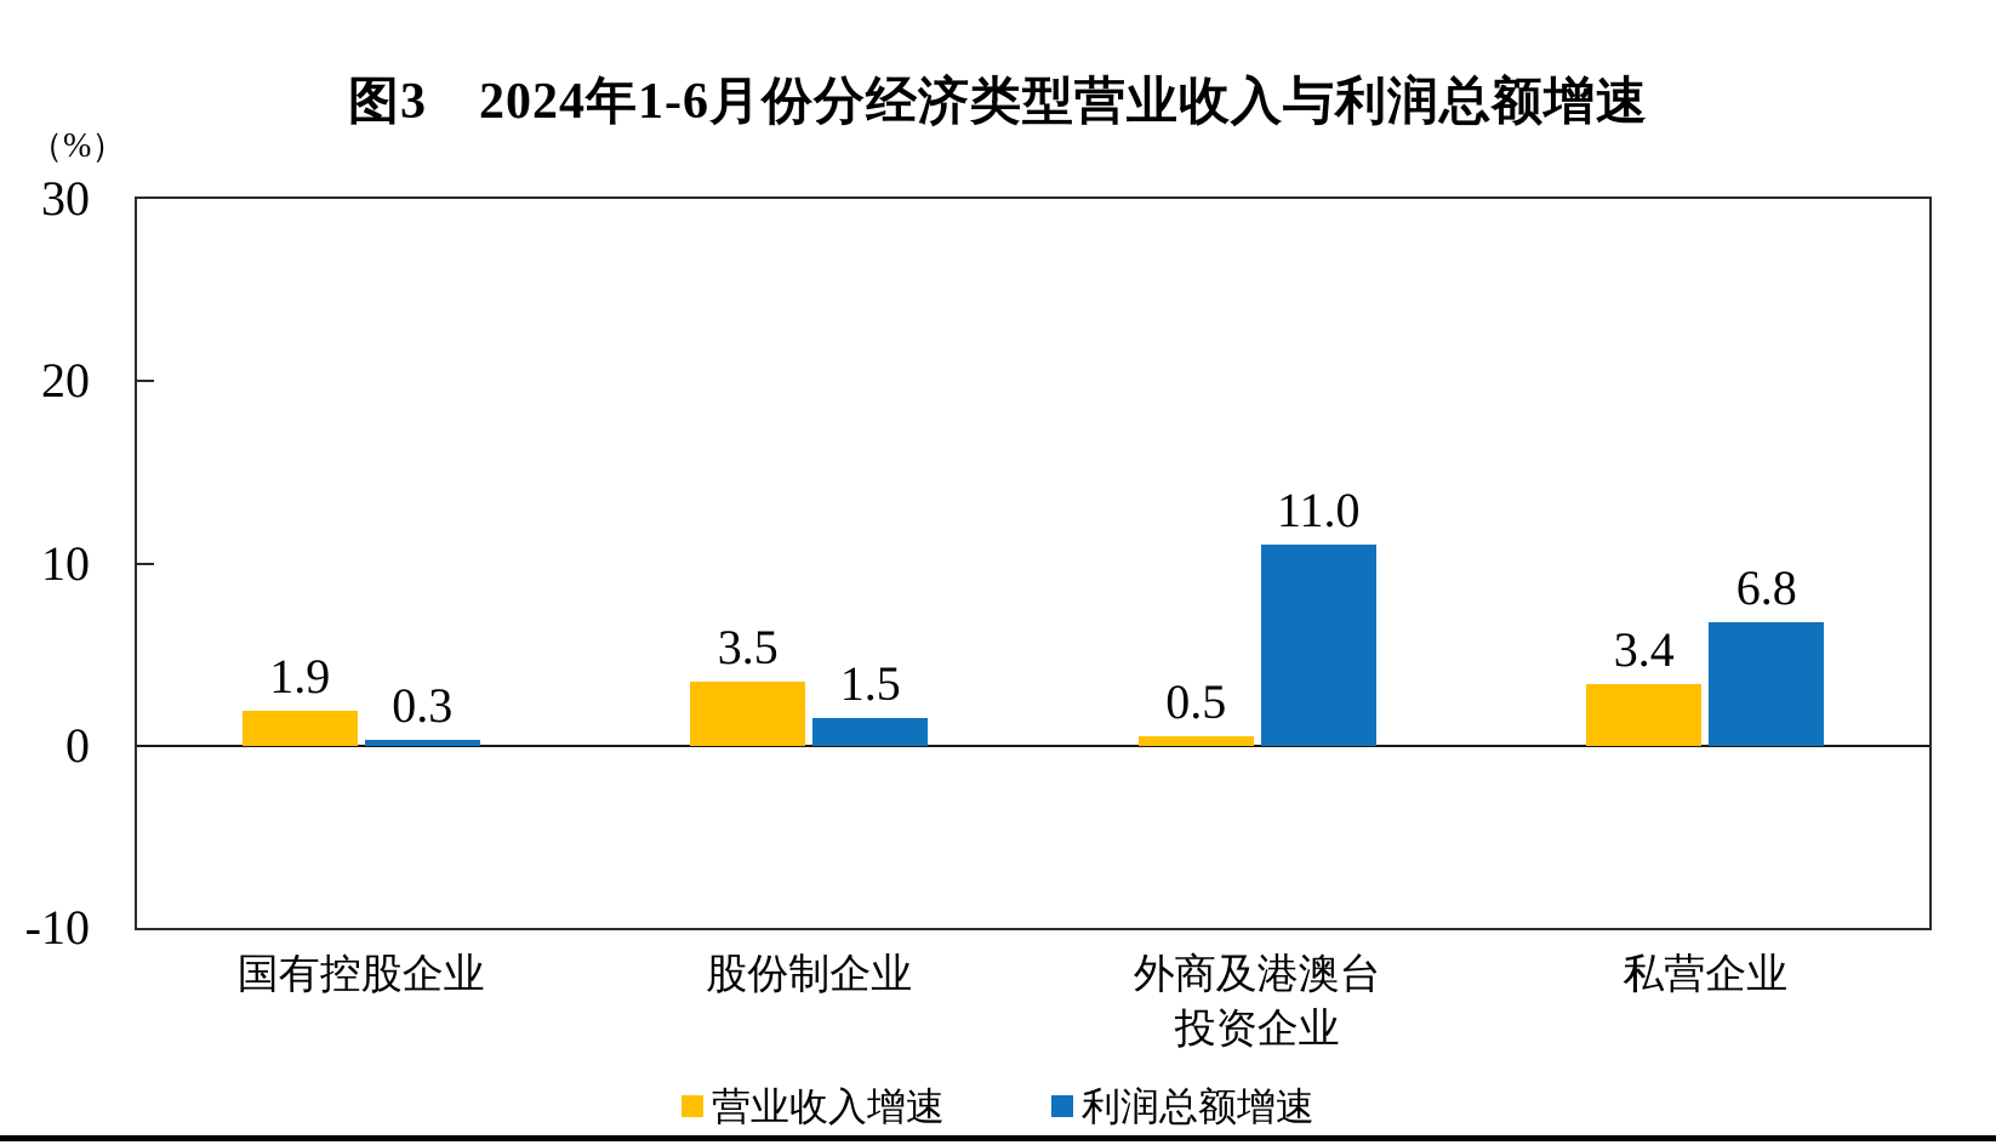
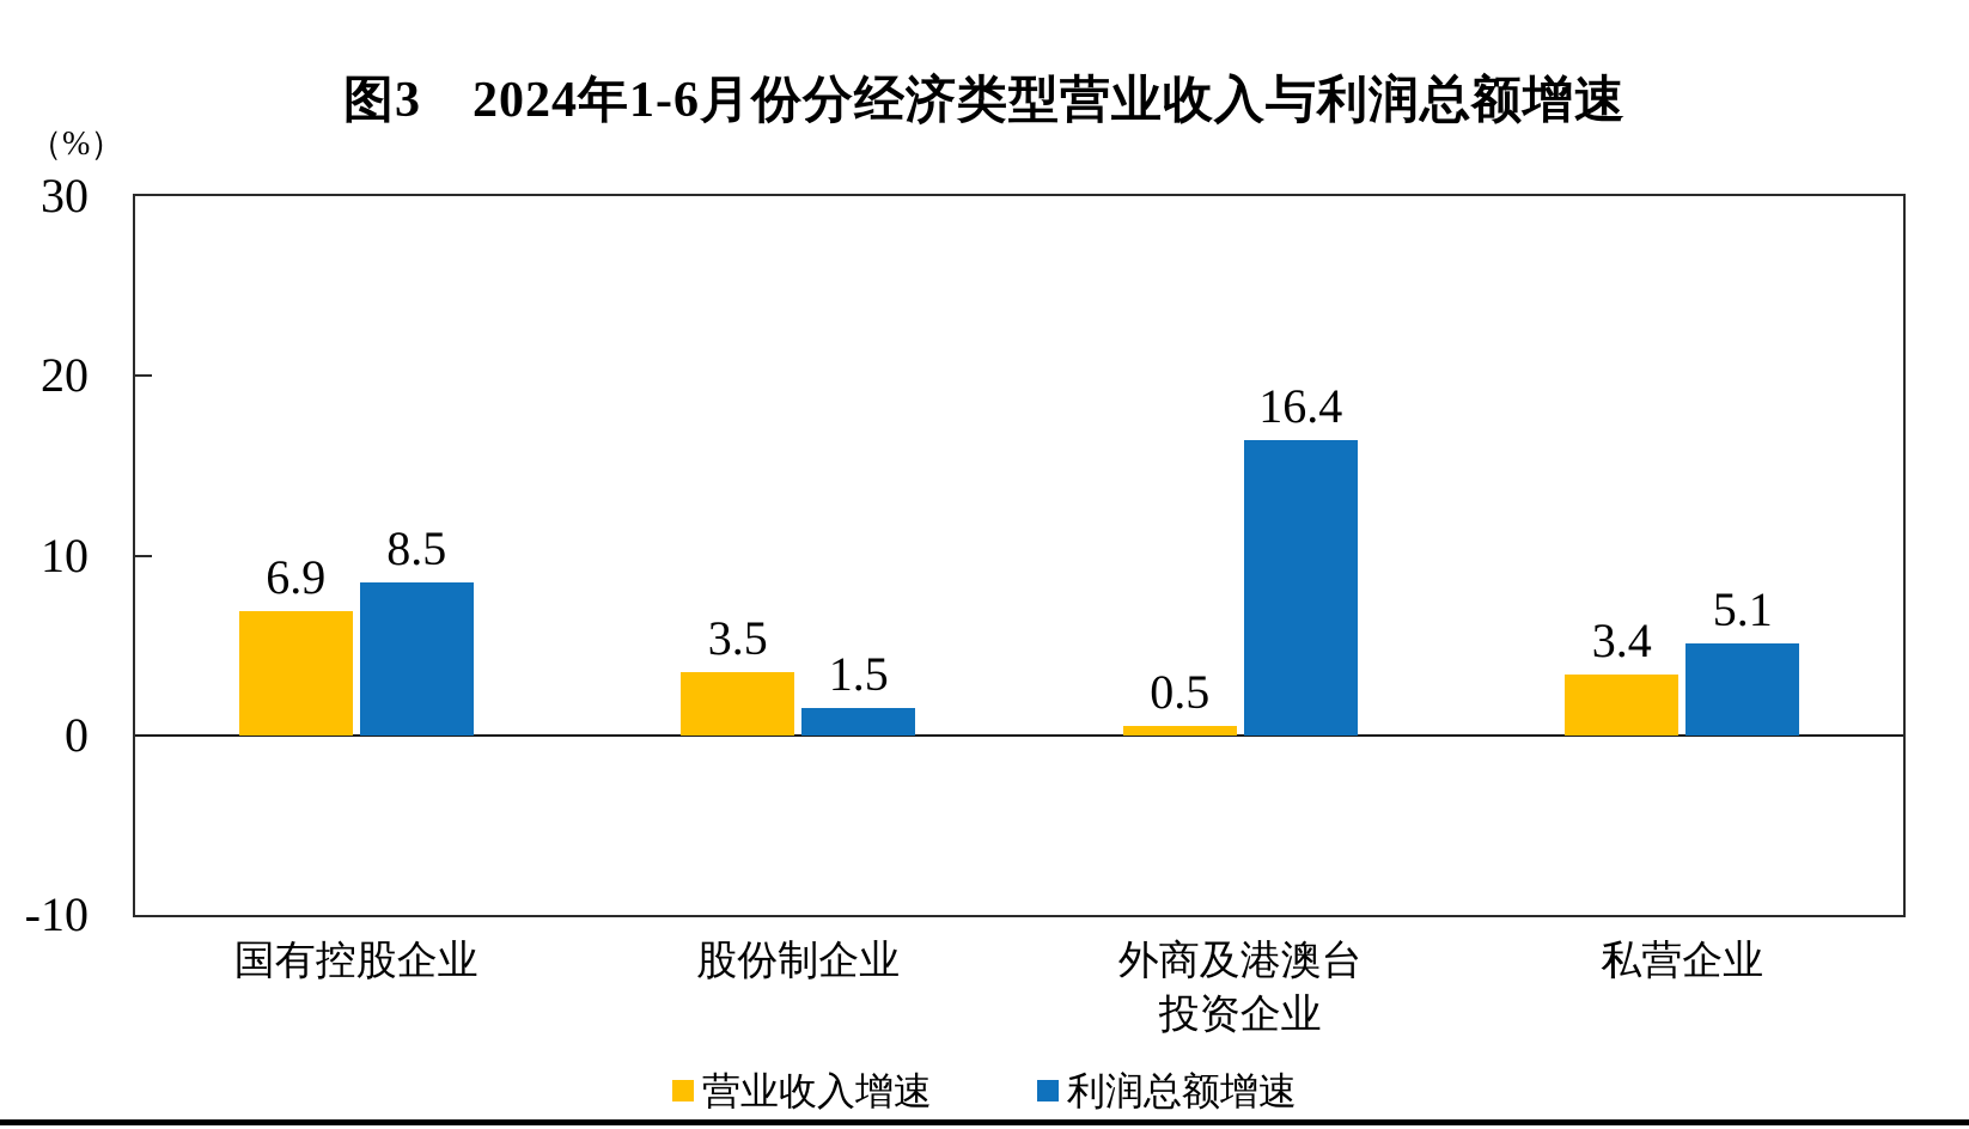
营业收入增速/国有控股企业: 1.9 -> 6.9
利润总额增速/国有控股企业: 0.3 -> 8.5
利润总额增速/外商及港澳台 投资企业: 11.0 -> 16.4
利润总额增速/私营企业: 6.8 -> 5.1
